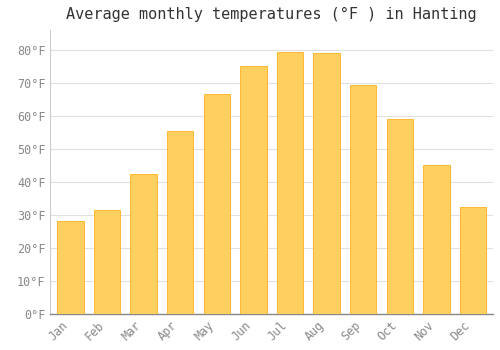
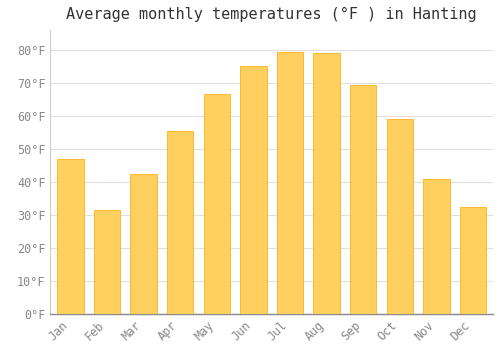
Jan: 28.0°F -> 47.0°F
Nov: 45.0°F -> 41.0°F
